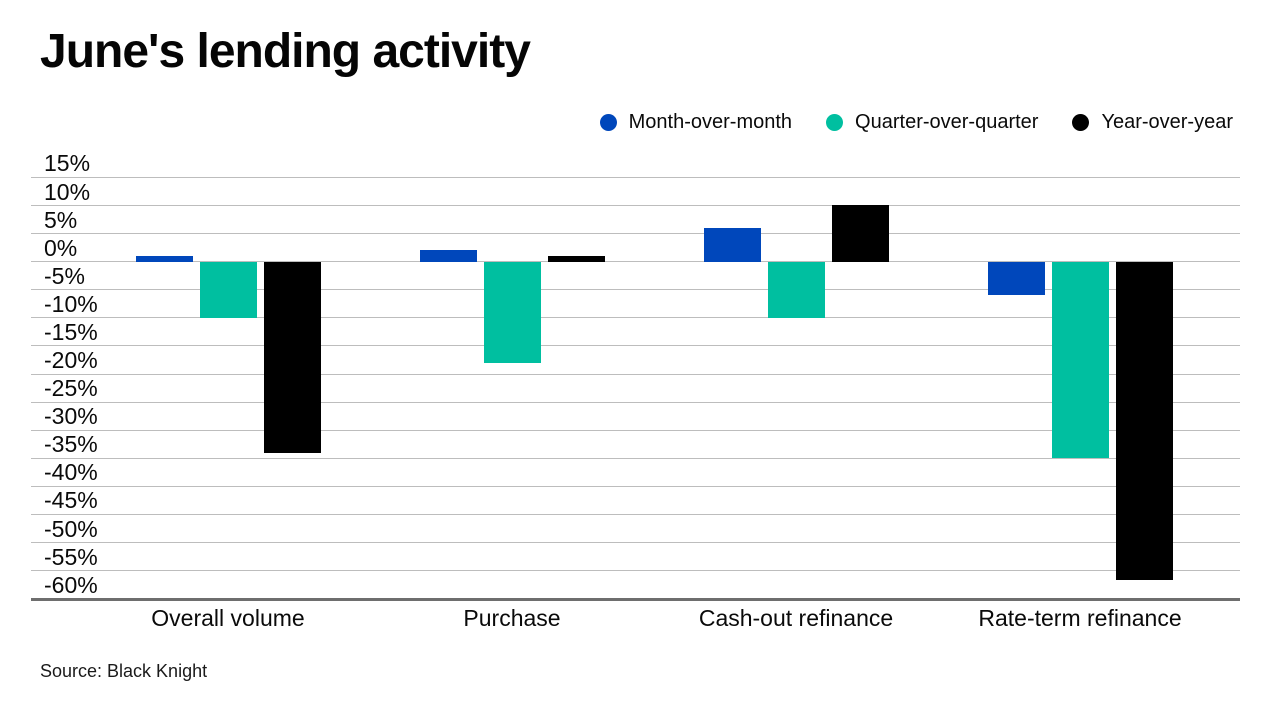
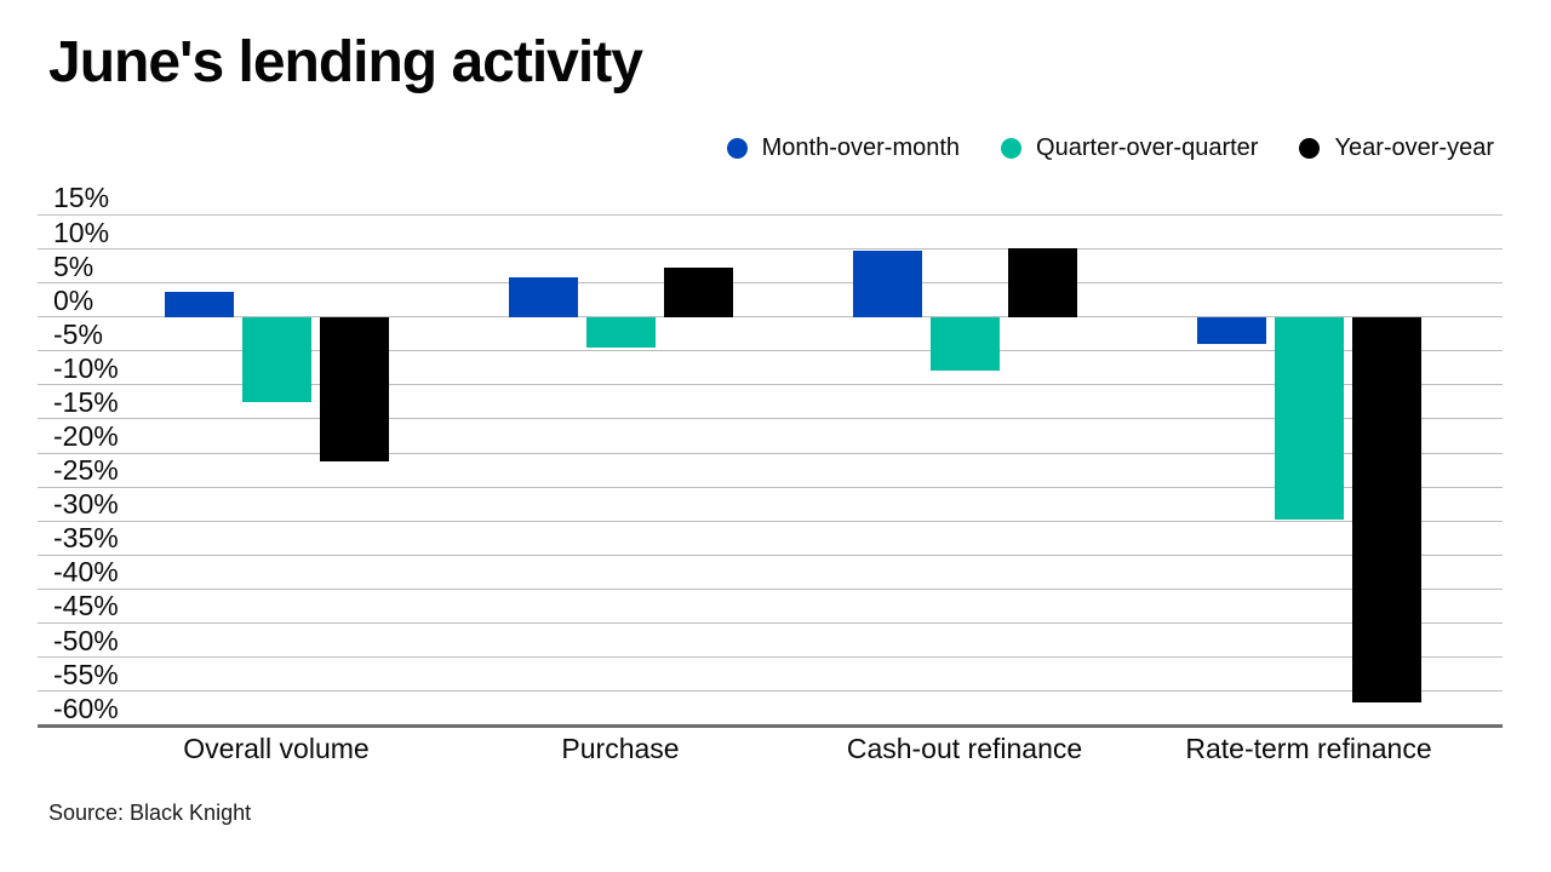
Month-over-month/Overall volume: 1% -> 4%
Quarter-over-quarter/Overall volume: -10% -> -13%
Year-over-year/Overall volume: -34% -> -21%
Month-over-month/Purchase: 2% -> 6%
Quarter-over-quarter/Purchase: -18% -> -4%
Year-over-year/Purchase: 1% -> 7%
Month-over-month/Cash-out refinance: 6% -> 10%
Quarter-over-quarter/Cash-out refinance: -10% -> -8%
Month-over-month/Rate-term refinance: -6% -> -4%
Quarter-over-quarter/Rate-term refinance: -35% -> -30%
